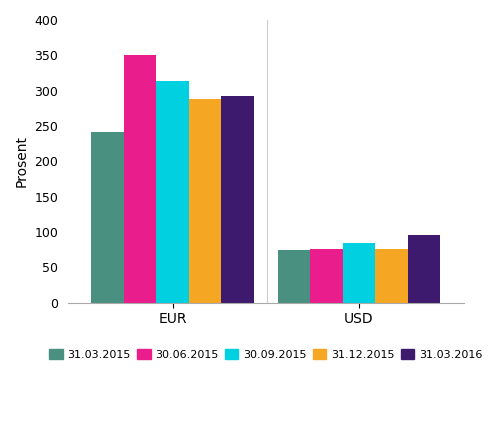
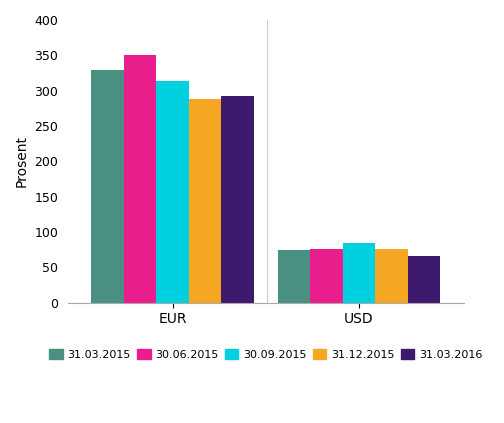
31.03.2015/EUR: 242 -> 329
31.03.2016/USD: 96 -> 66
